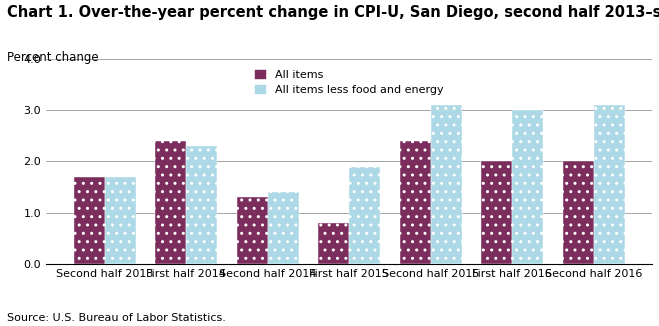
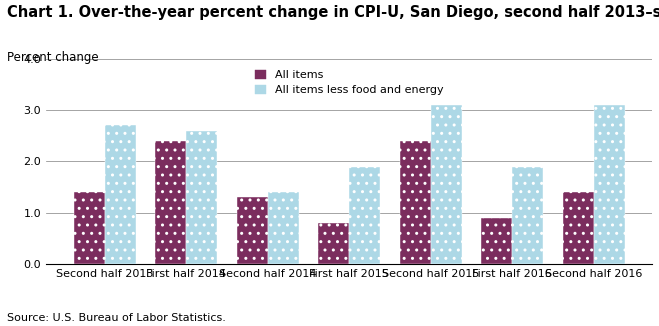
All items/Second half 2013: 1.7 -> 1.4
All items less food and energy/Second half 2013: 1.7 -> 2.7
All items less food and energy/First half 2014: 2.3 -> 2.6
All items/First half 2016: 2.0 -> 0.9
All items less food and energy/First half 2016: 3.0 -> 1.9
All items/Second half 2016: 2.0 -> 1.4
